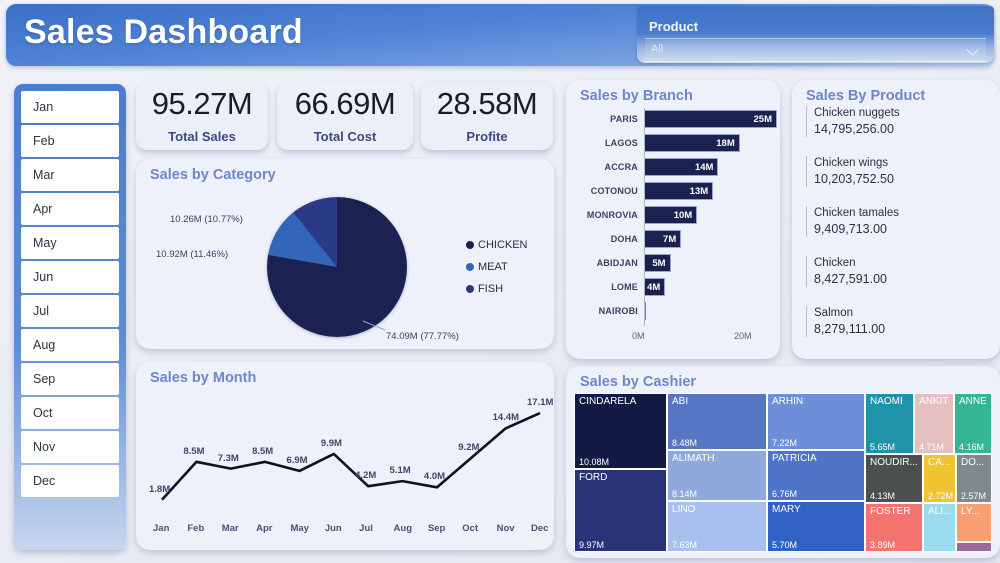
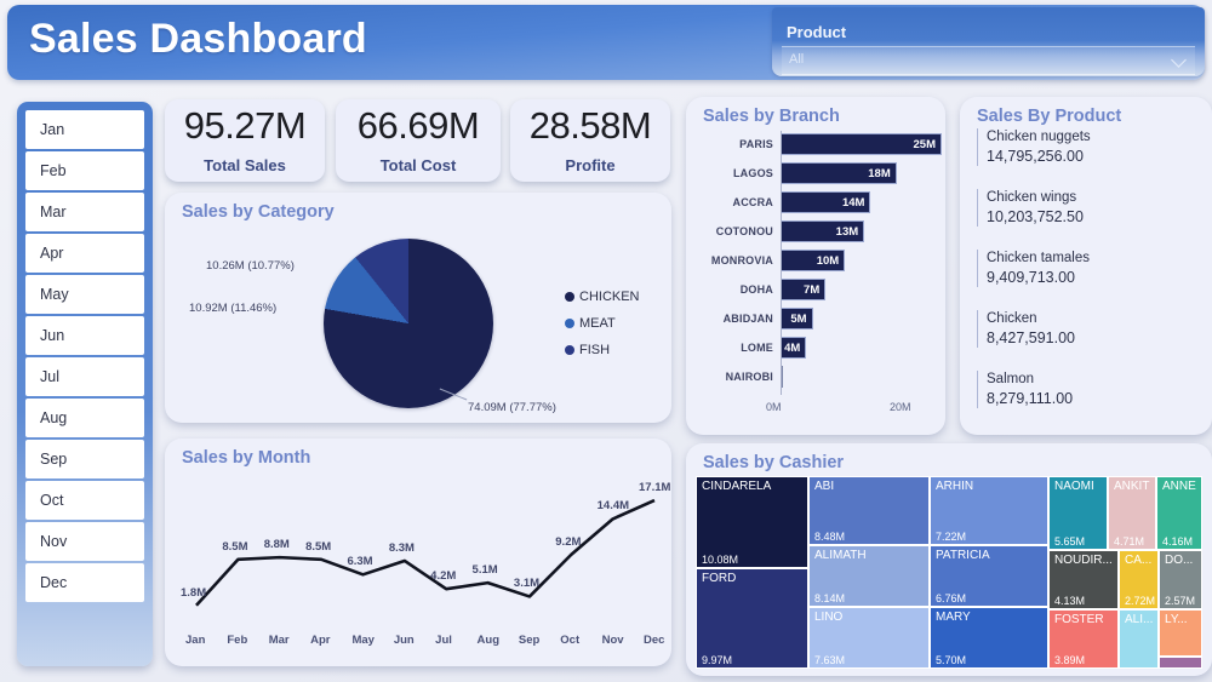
Sales by Month/Mar: 7.3M -> 8.8M
Sales by Month/May: 6.9M -> 6.3M
Sales by Month/Jun: 9.9M -> 8.3M
Sales by Month/Sep: 4.0M -> 3.1M
